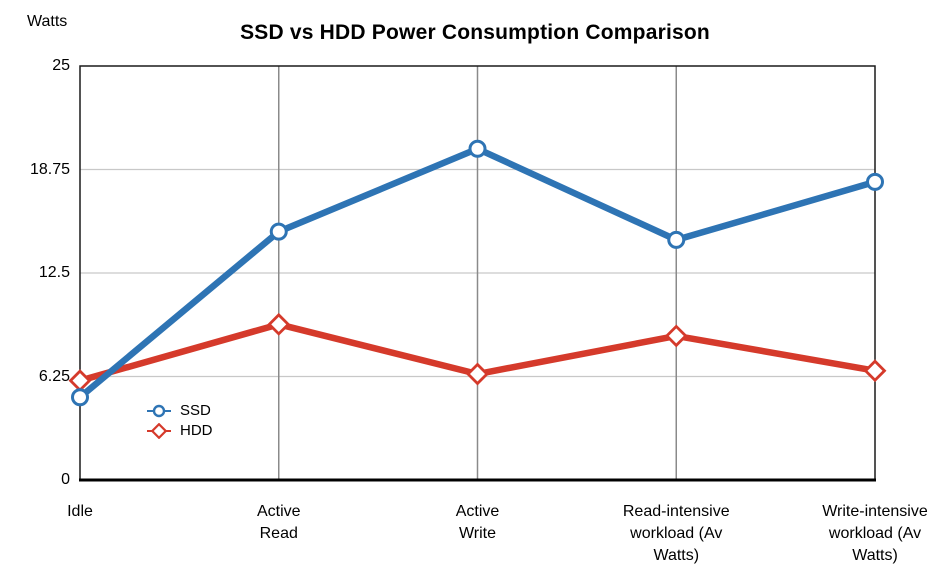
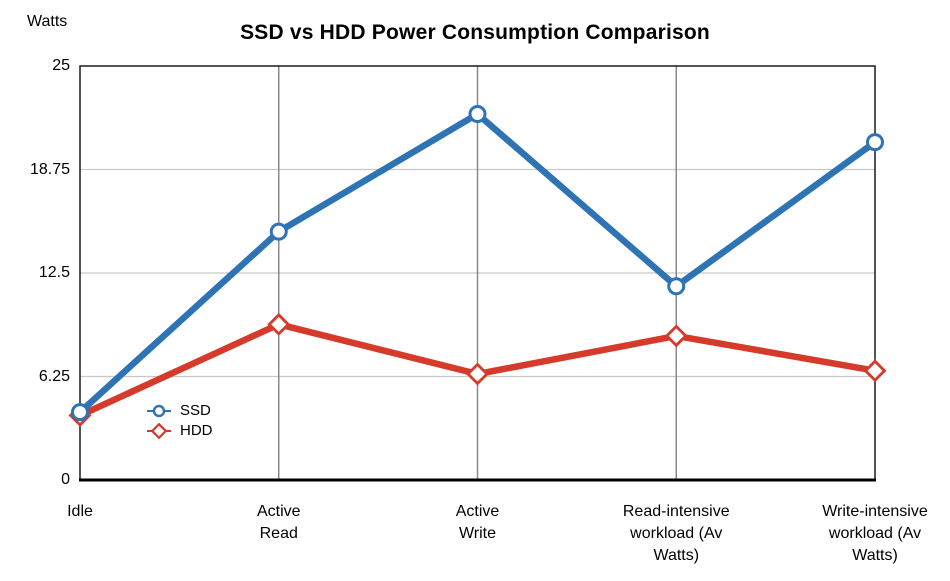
SSD/Idle: 5.0 -> 4.1
HDD/Idle: 6.0 -> 3.9
SSD/Active Write: 20.0 -> 22.1
SSD/Read-intensive workload (Av Watts): 14.5 -> 11.7
SSD/Write-intensive workload (Av Watts): 18.0 -> 20.4
